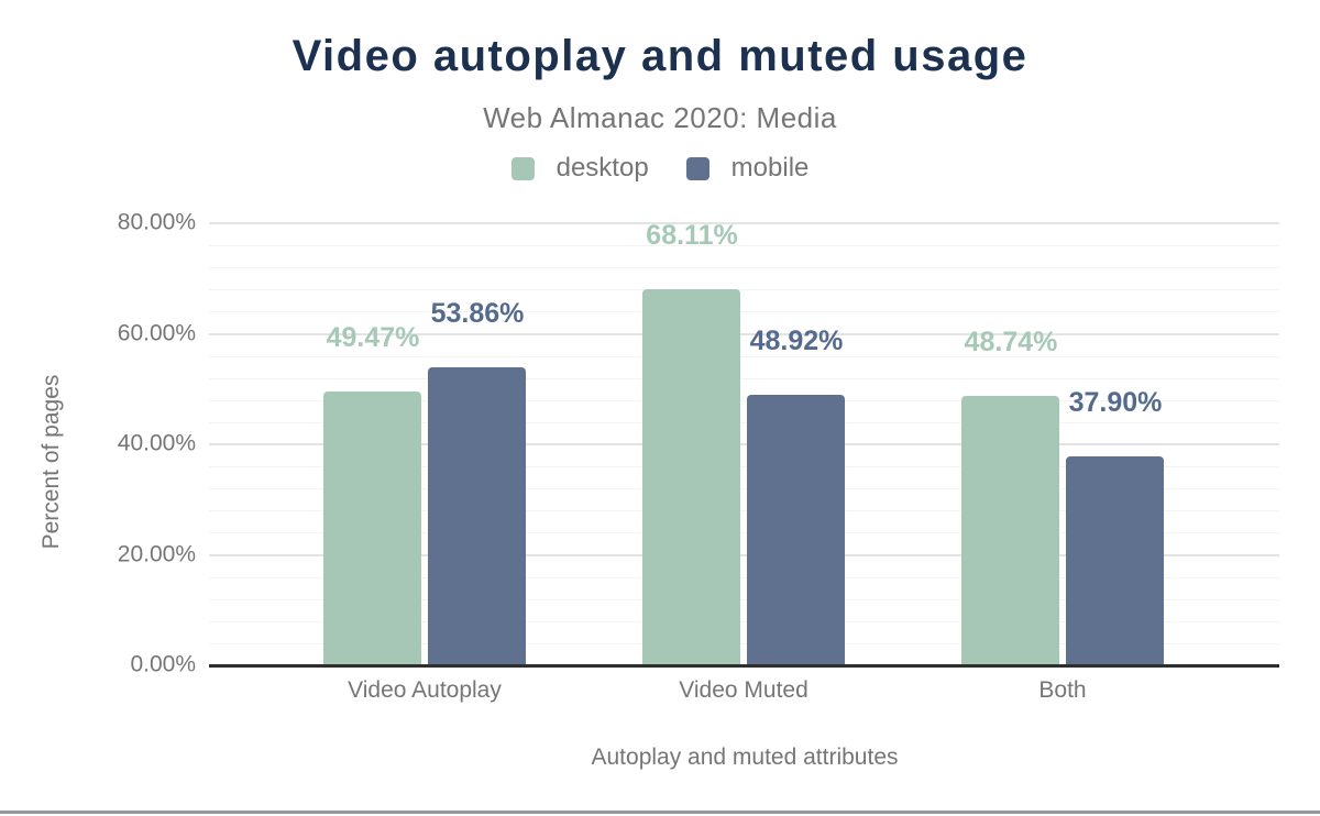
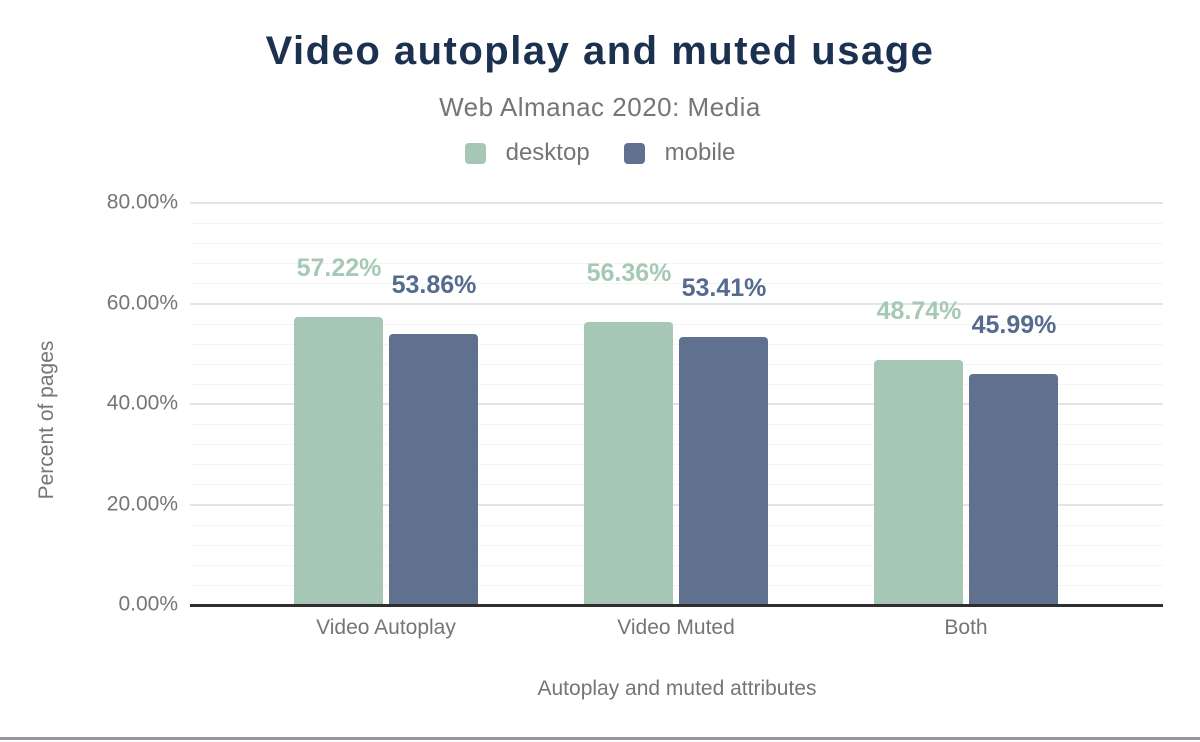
desktop/Video Autoplay: 49.47% -> 57.22%
desktop/Video Muted: 68.11% -> 56.36%
mobile/Video Muted: 48.92% -> 53.41%
mobile/Both: 37.90% -> 45.99%
